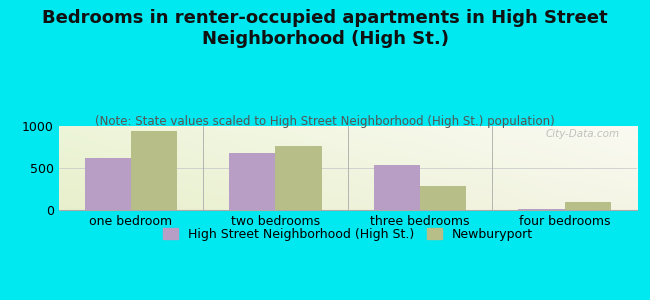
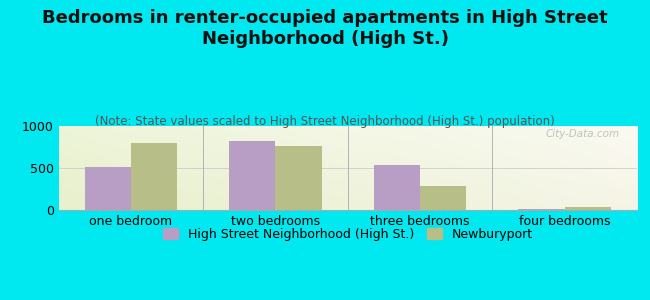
High Street Neighborhood (High St.)/one bedroom: 620 -> 510
Newburyport/one bedroom: 940 -> 800
High Street Neighborhood (High St.)/two bedrooms: 680 -> 820
Newburyport/four bedrooms: 100 -> 40
